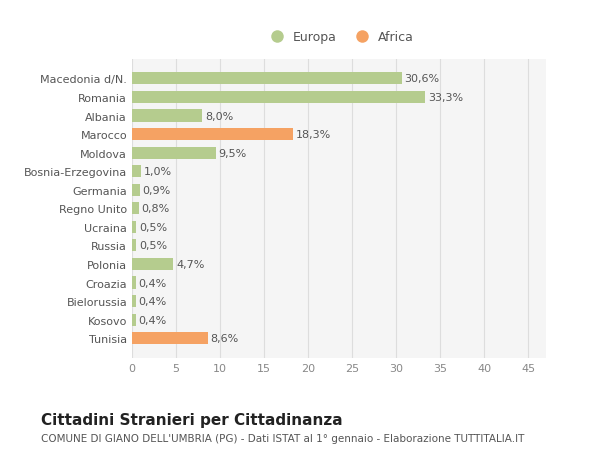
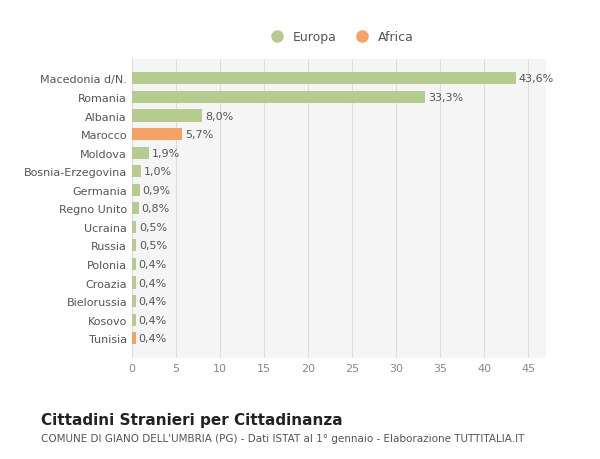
Macedonia d/N.: 30,6% -> 43,6%
Marocco: 18,3% -> 5,7%
Moldova: 9,5% -> 1,9%
Polonia: 4,7% -> 0,4%
Tunisia: 8,6% -> 0,4%
